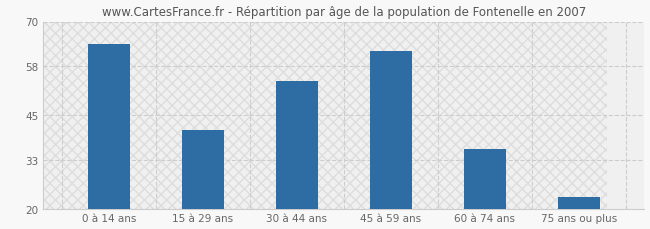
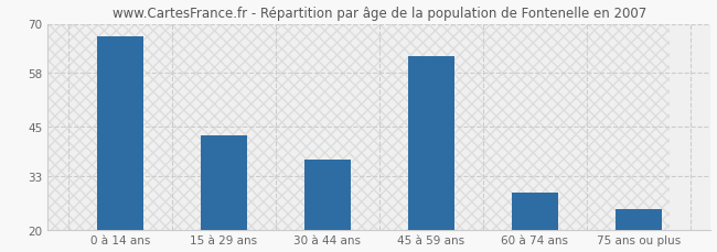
0 à 14 ans: 64 -> 67
15 à 29 ans: 41 -> 43
30 à 44 ans: 54 -> 37
60 à 74 ans: 36 -> 29
75 ans ou plus: 23 -> 25
